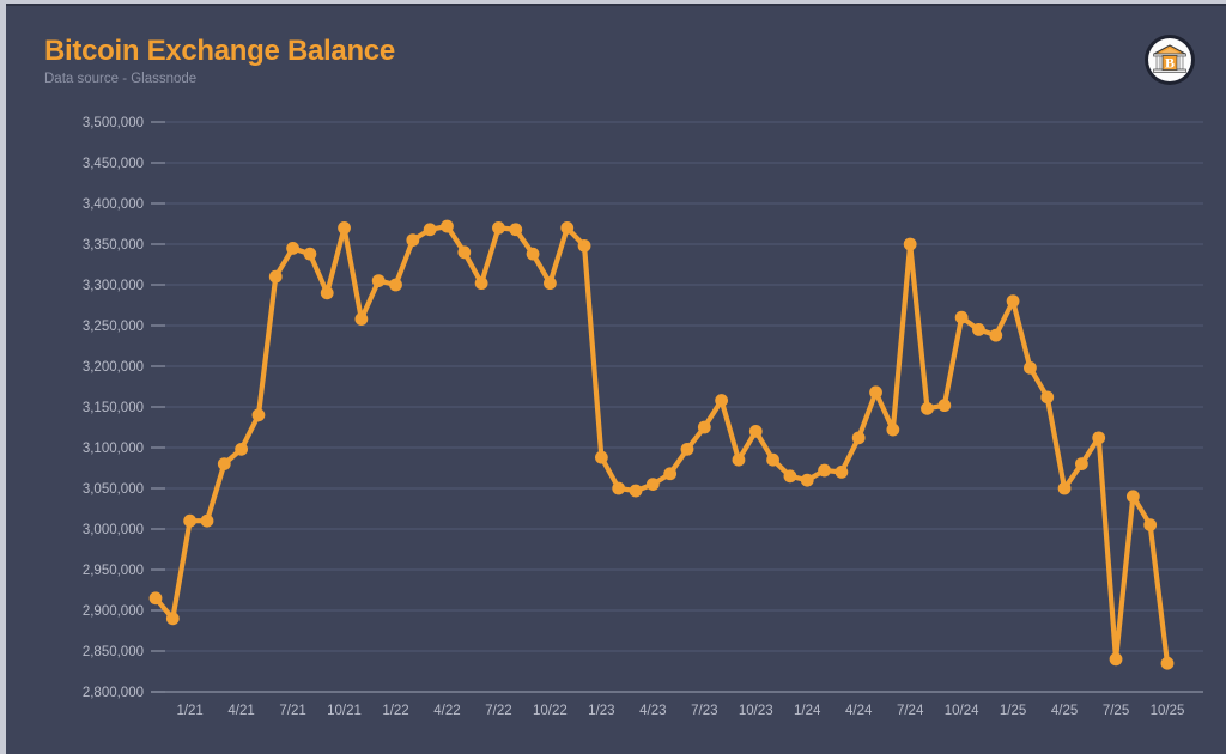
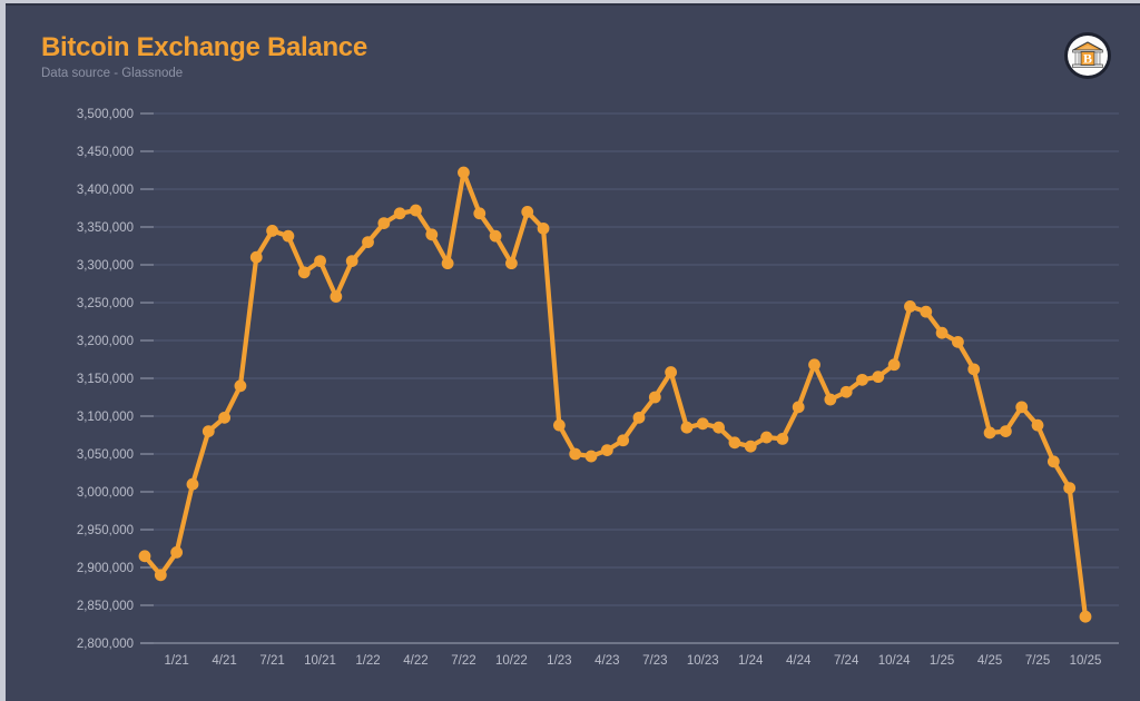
1/21: 3010000 -> 2920000
10/21: 3370000 -> 3300000
1/22: 3300000 -> 3330000
7/22: 3370000 -> 3420000
10/23: 3120000 -> 3090000
7/24: 3350000 -> 3130000
10/24: 3260000 -> 3170000
1/25: 3280000 -> 3210000
4/25: 3050000 -> 3080000
7/25: 2840000 -> 3090000
